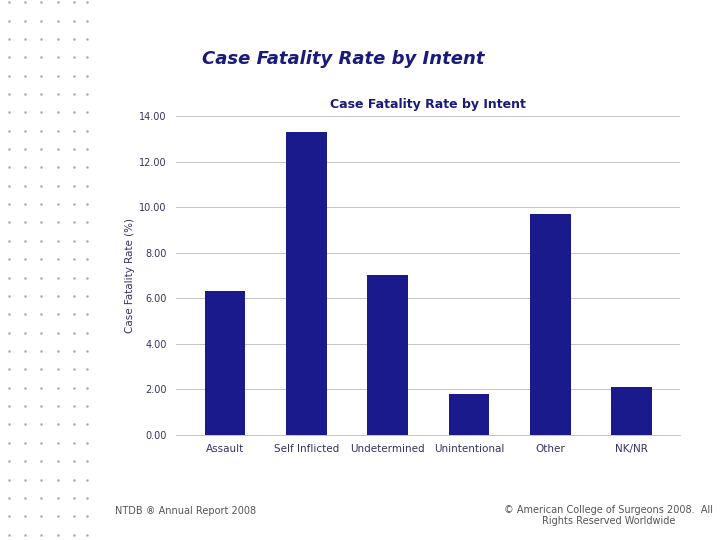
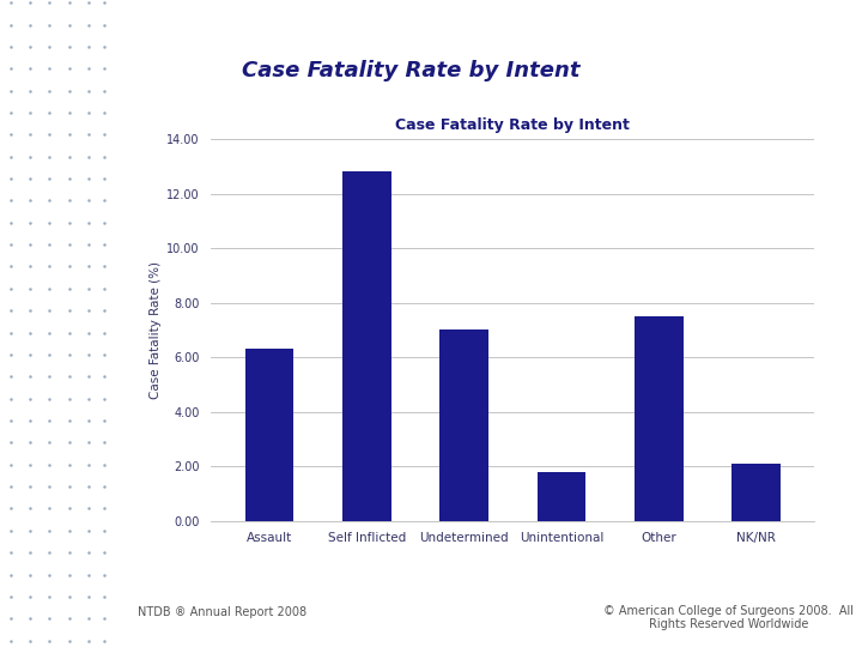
Self Inflicted: 13.3 -> 12.8
Other: 9.7 -> 7.5
